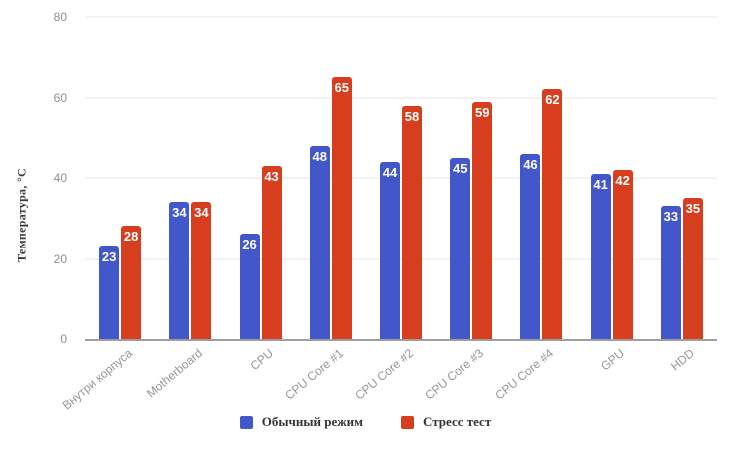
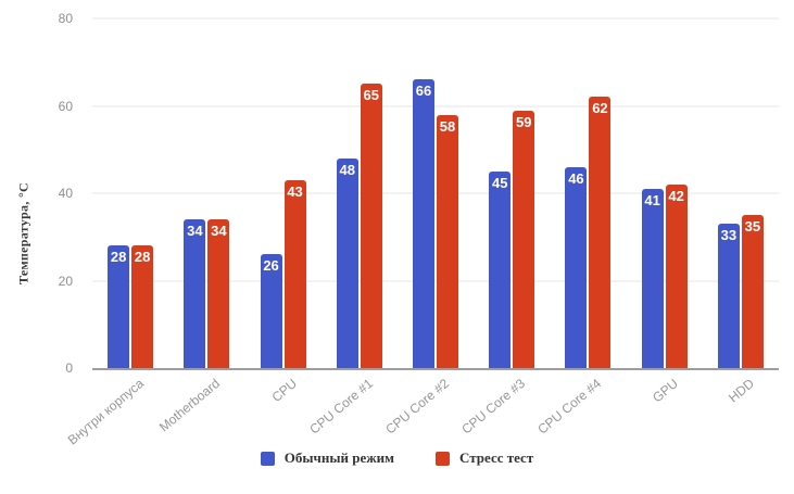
Обычный режим/Внутри корпуса: 23 -> 28
Обычный режим/CPU Core #2: 44 -> 66
